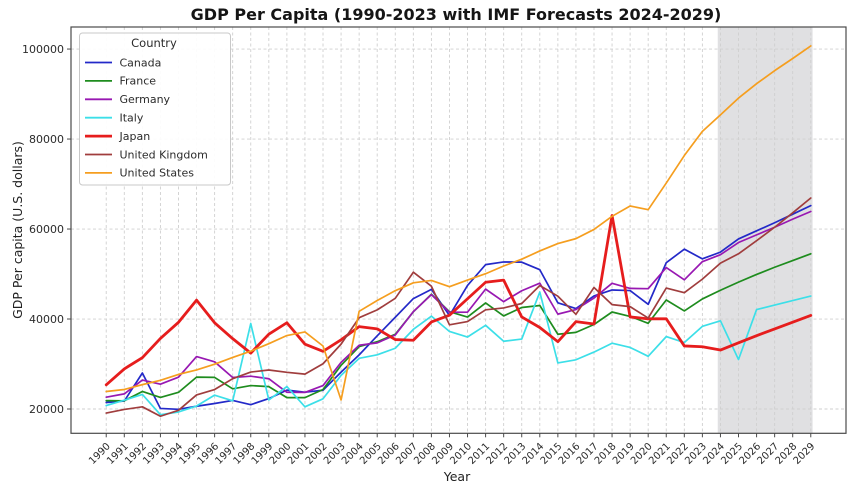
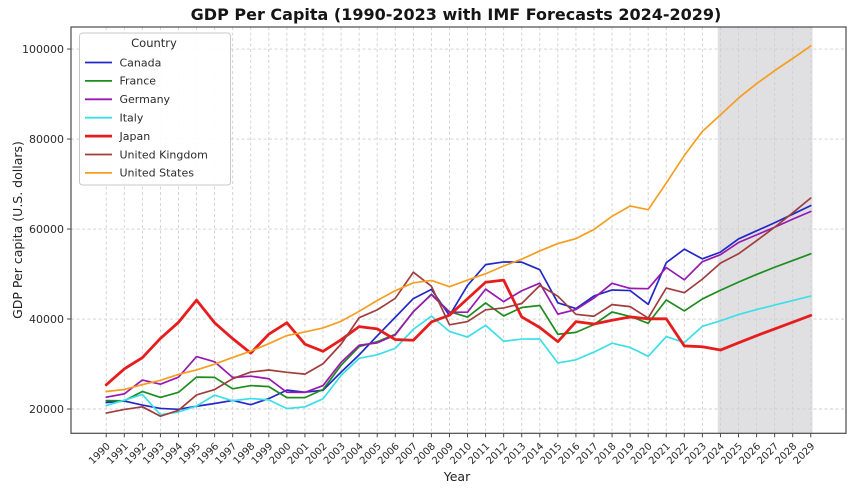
Canada/1992: 28000 -> 21000
Italy/1998: 39000 -> 22000
Italy/2000: 25000 -> 20000
United States/2002: 34000 -> 38000
United States/2003: 22000 -> 39000
Italy/2014: 46000 -> 36000
United Kingdom/2017: 47000 -> 41000
Japan/2018: 63000 -> 40000
Italy/2025: 31000 -> 41000
